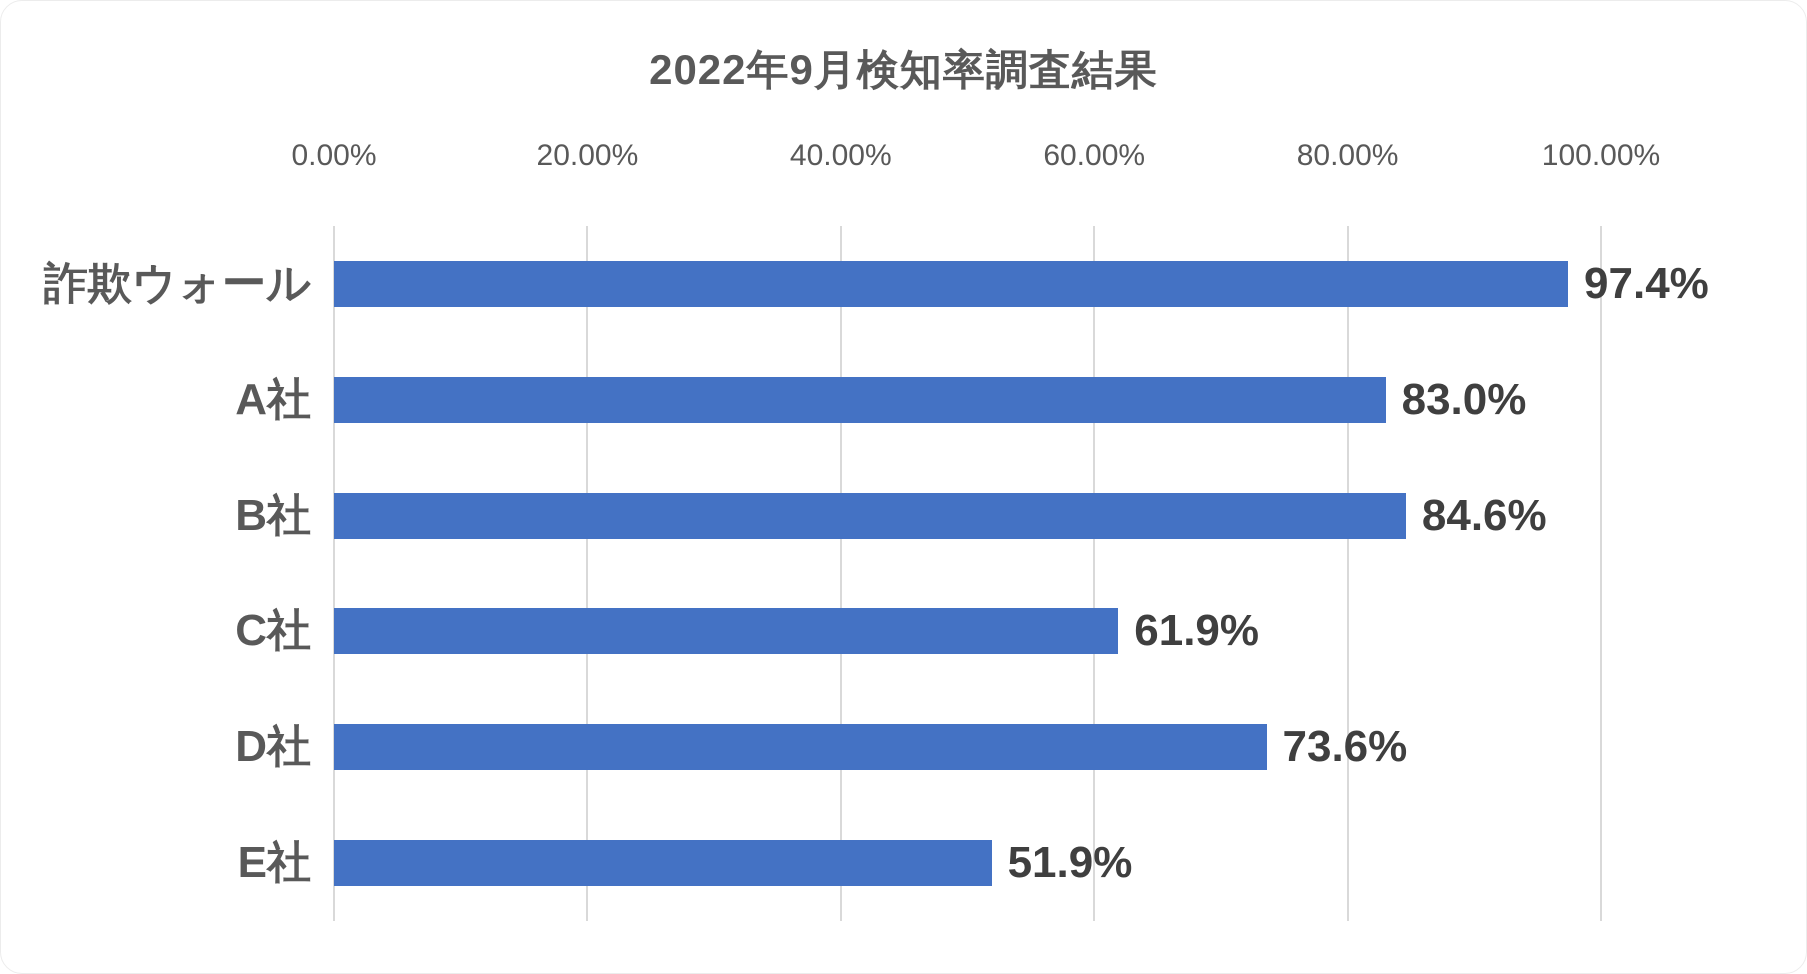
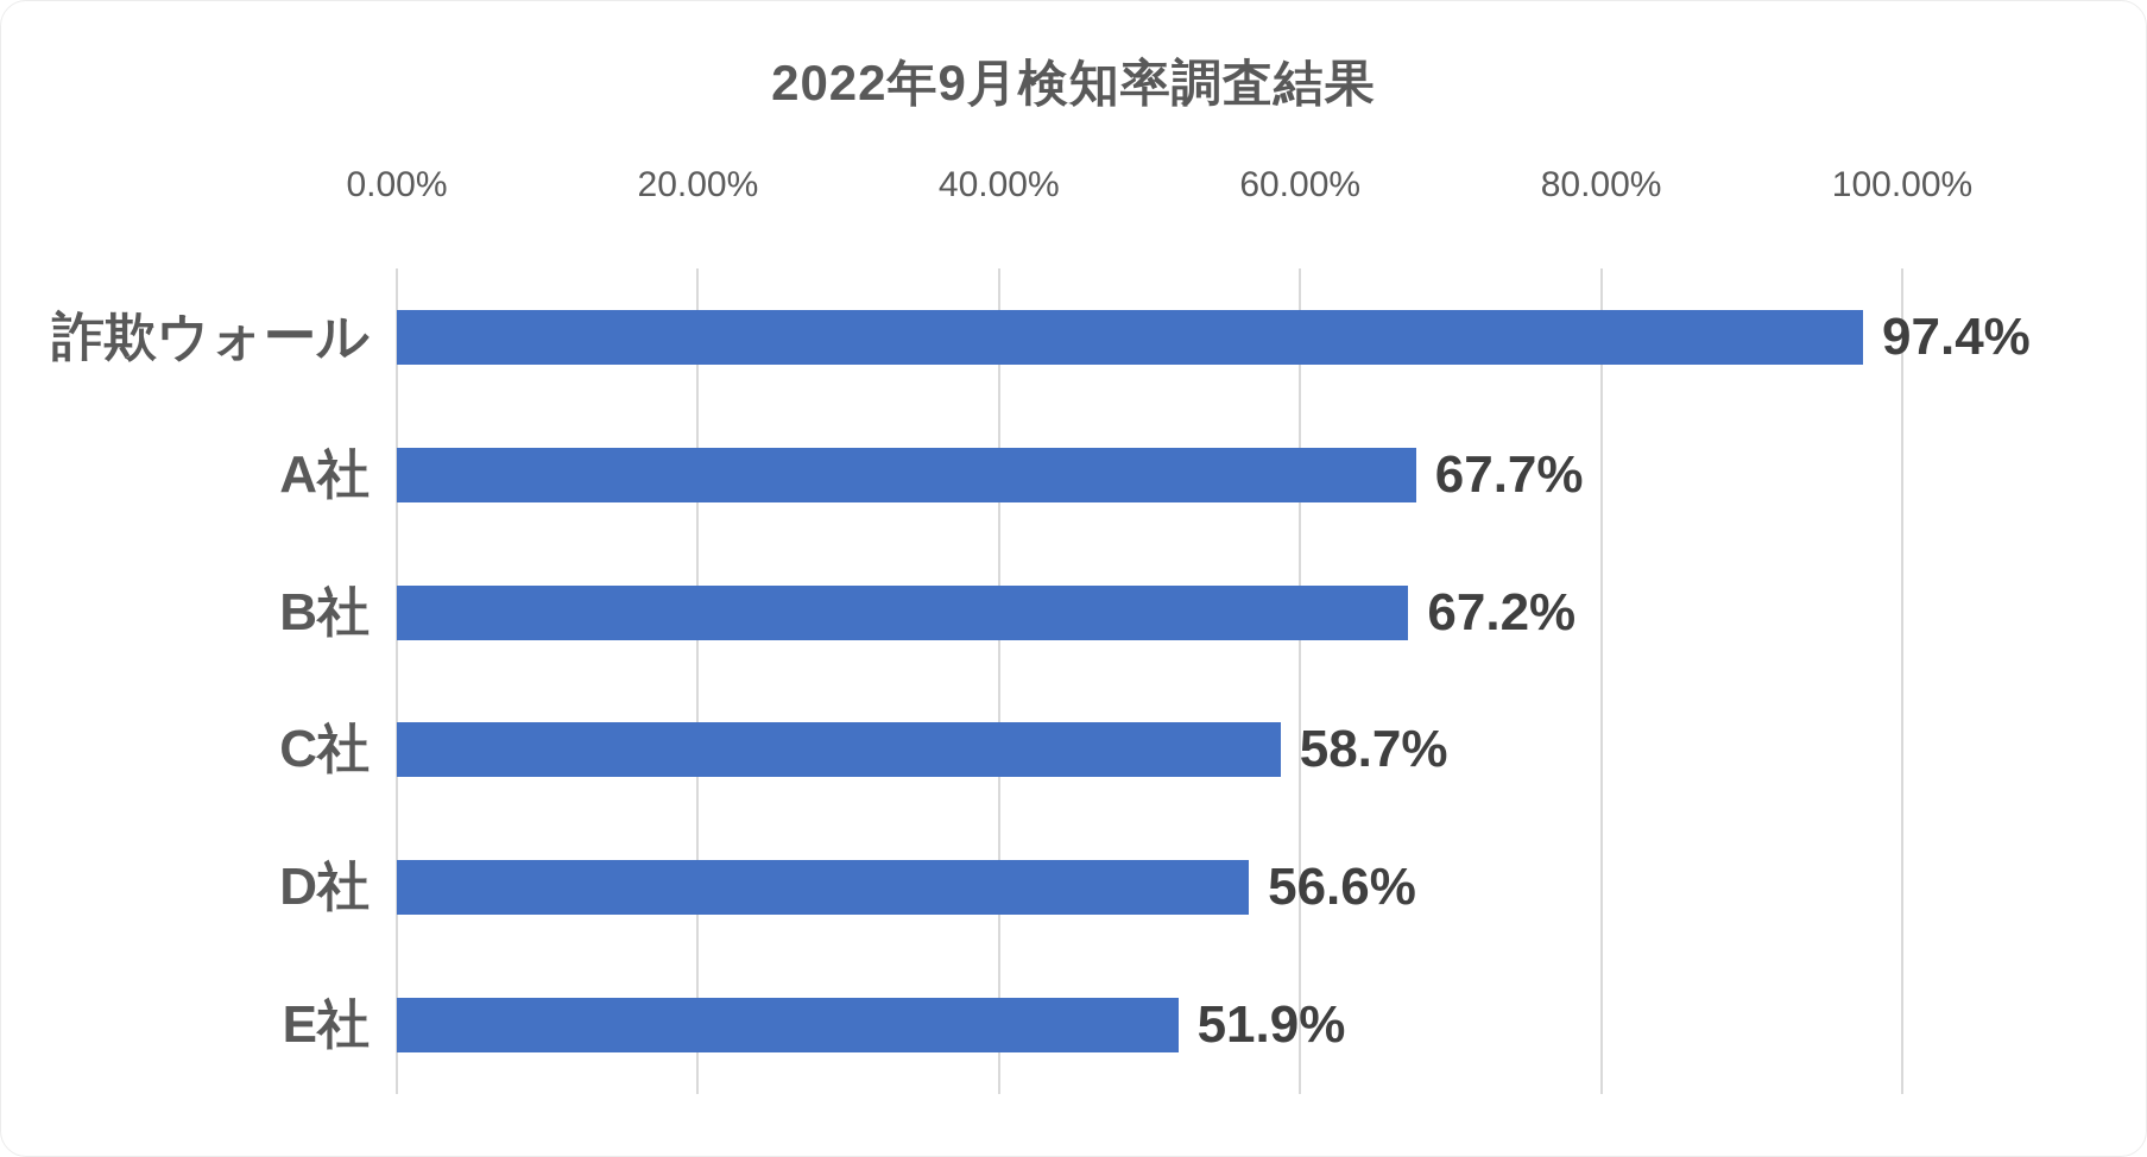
A社: 83.0% -> 67.7%
B社: 84.6% -> 67.2%
C社: 61.9% -> 58.7%
D社: 73.6% -> 56.6%
